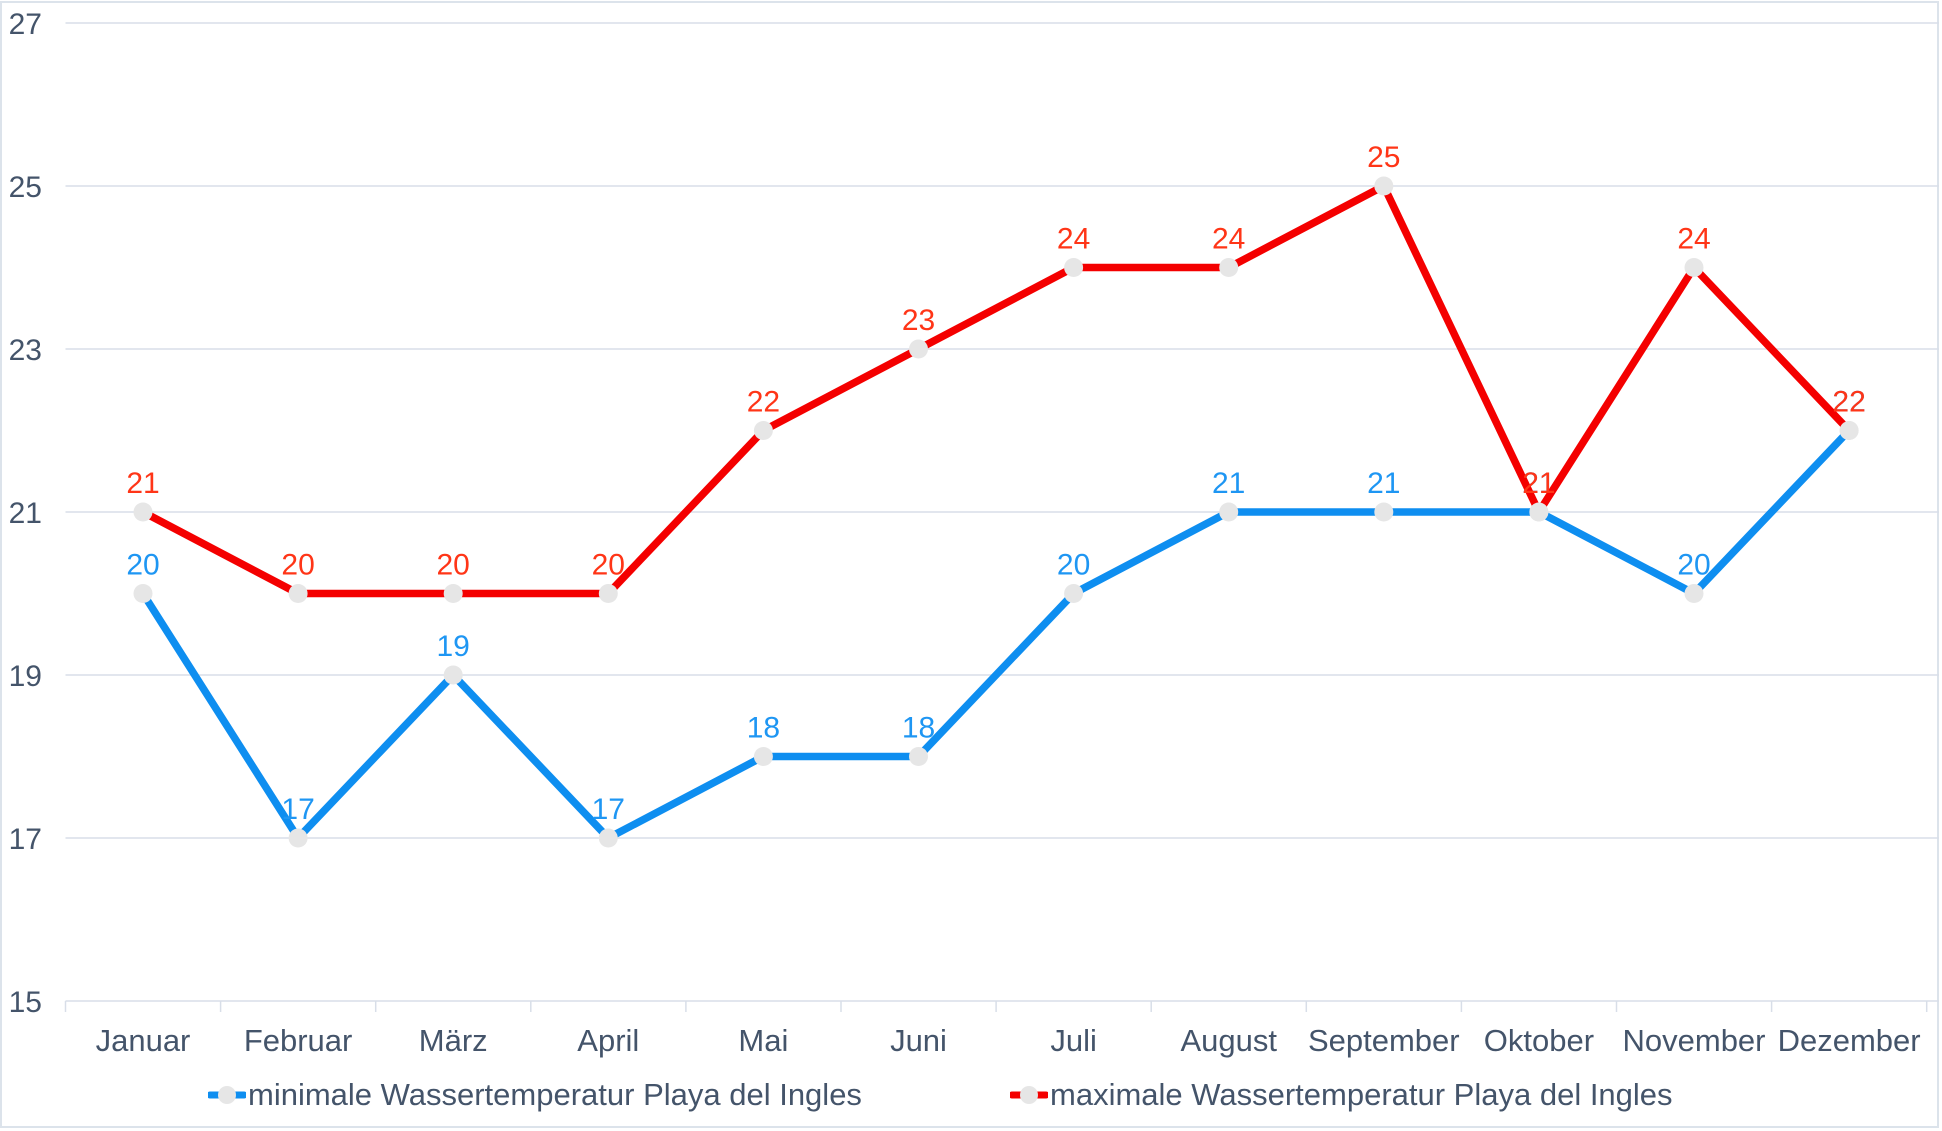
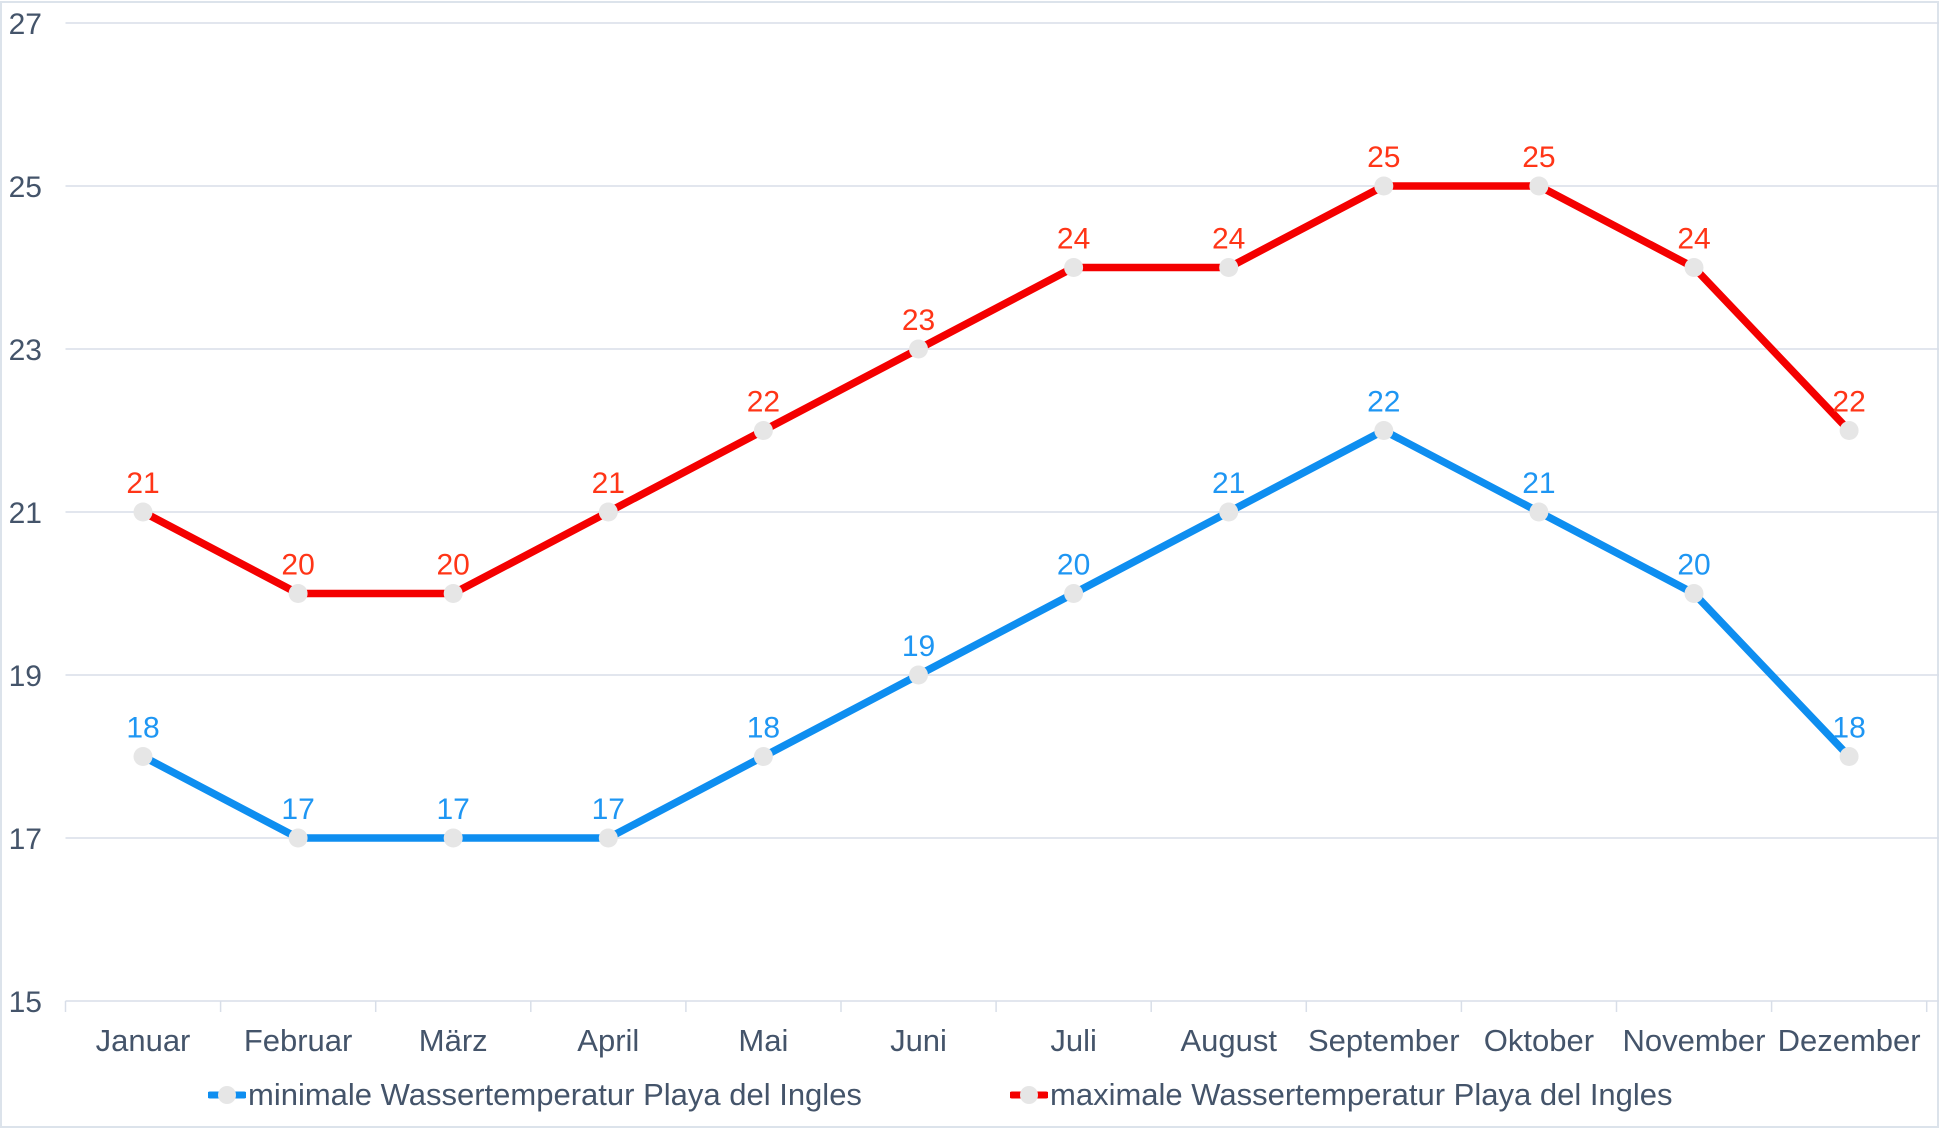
minimale Wassertemperatur Playa del Ingles/Januar: 20 -> 18
minimale Wassertemperatur Playa del Ingles/März: 19 -> 17
maximale Wassertemperatur Playa del Ingles/April: 20 -> 21
minimale Wassertemperatur Playa del Ingles/Juni: 18 -> 19
minimale Wassertemperatur Playa del Ingles/September: 21 -> 22
maximale Wassertemperatur Playa del Ingles/Oktober: 21 -> 25
minimale Wassertemperatur Playa del Ingles/Dezember: 22 -> 18
